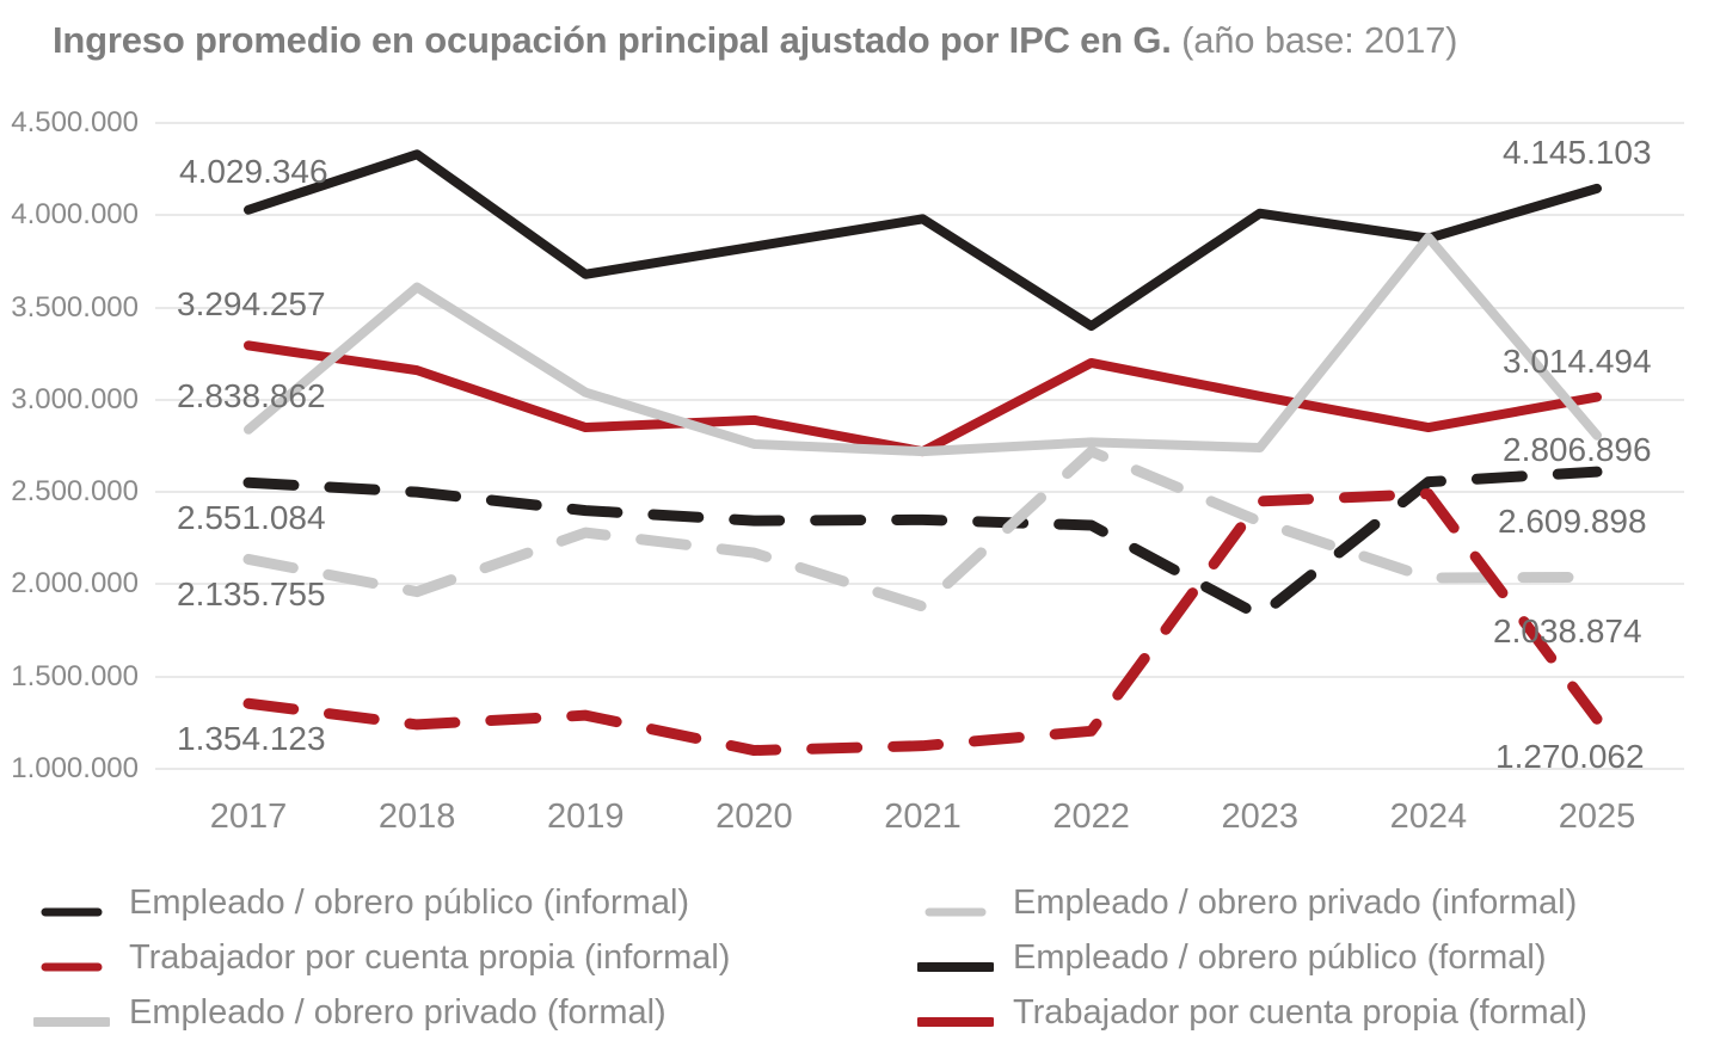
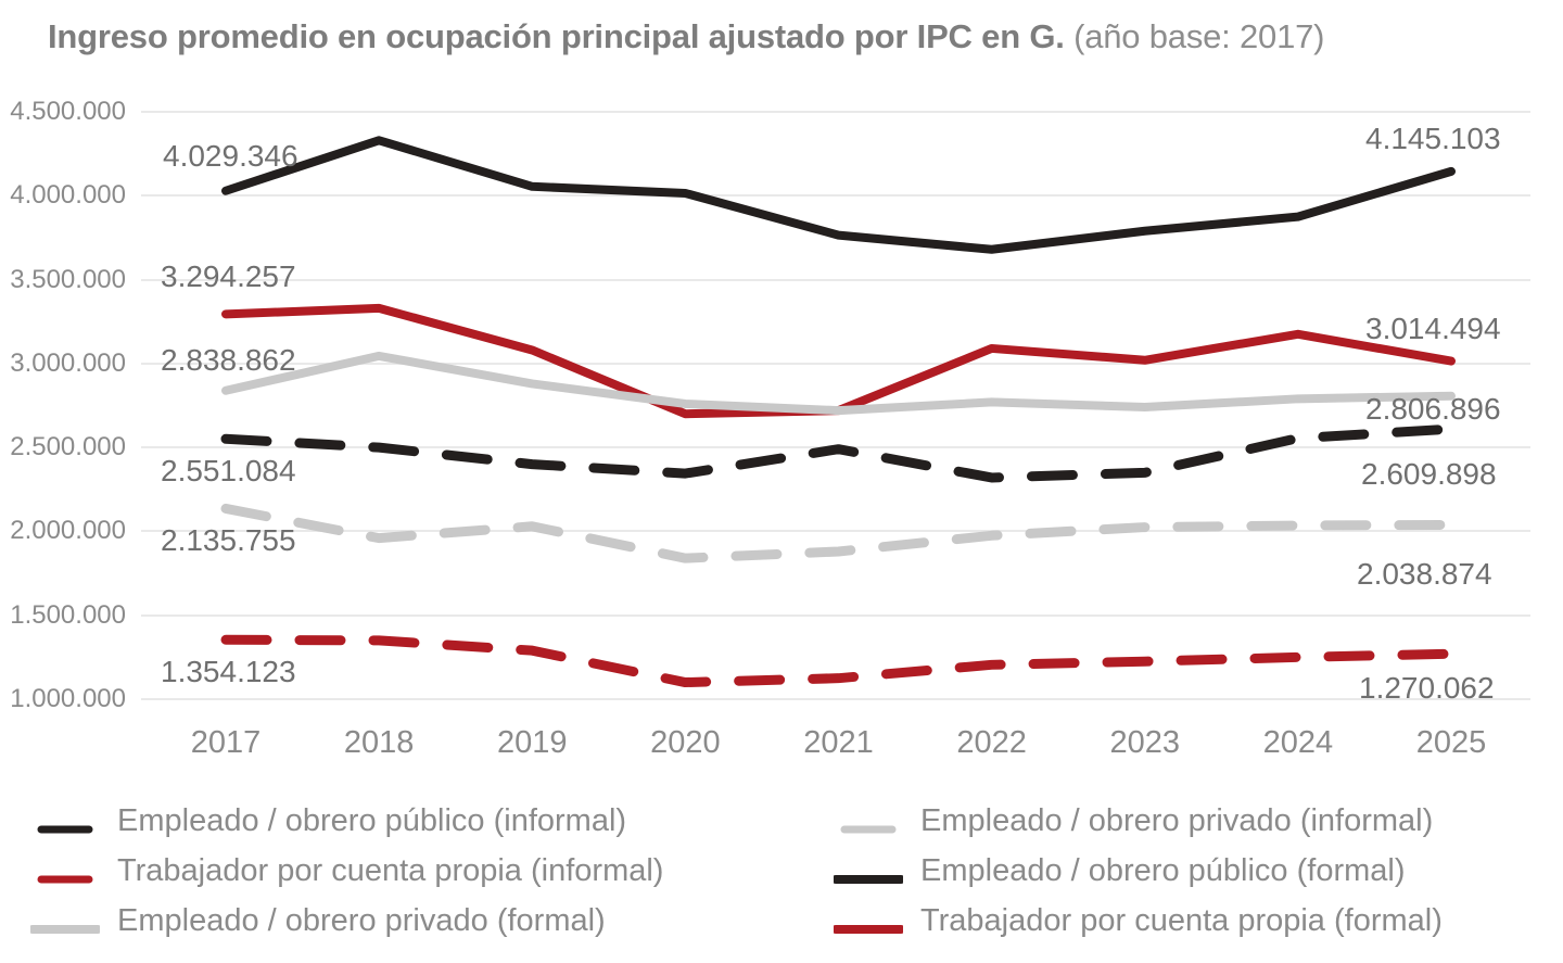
Trabajador por cuenta propia (formal)/2018: 3160000 -> 3330000
Empleado / obrero privado (formal)/2018: 3610000 -> 3040000
Trabajador por cuenta propia (informal)/2018: 1240000 -> 1350000
Empleado / obrero público (formal)/2019: 3680000 -> 4060000
Trabajador por cuenta propia (formal)/2019: 2850000 -> 3080000
Empleado / obrero privado (formal)/2019: 3040000 -> 2880000
Empleado / obrero privado (informal)/2019: 2280000 -> 2030000
Empleado / obrero público (formal)/2020: 3830000 -> 4020000
Trabajador por cuenta propia (formal)/2020: 2890000 -> 2700000
Empleado / obrero privado (informal)/2020: 2170000 -> 1840000
Empleado / obrero público (formal)/2021: 3980000 -> 3760000
Empleado / obrero público (informal)/2021: 2350000 -> 2490000
Empleado / obrero público (formal)/2022: 3400000 -> 3680000
Trabajador por cuenta propia (formal)/2022: 3200000 -> 3090000
Empleado / obrero privado (informal)/2022: 2720000 -> 1980000
Empleado / obrero público (formal)/2023: 4010000 -> 3790000
Empleado / obrero público (informal)/2023: 1830000 -> 2350000
Empleado / obrero privado (informal)/2023: 2340000 -> 2020000
Trabajador por cuenta propia (informal)/2023: 2450000 -> 1220000
Trabajador por cuenta propia (formal)/2024: 2850000 -> 3180000
Empleado / obrero privado (formal)/2024: 3880000 -> 2790000
Trabajador por cuenta propia (informal)/2024: 2490000 -> 1250000
